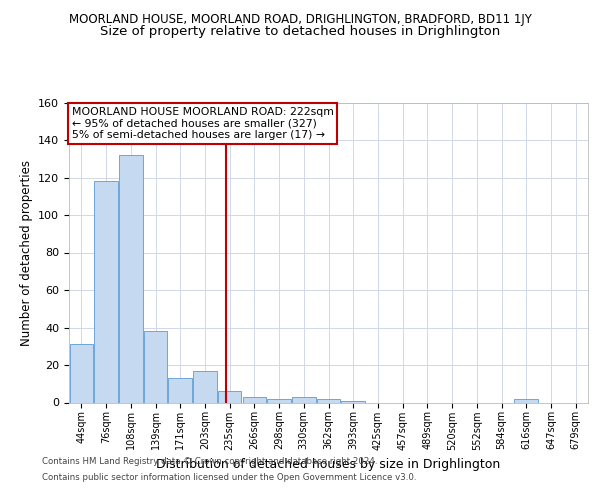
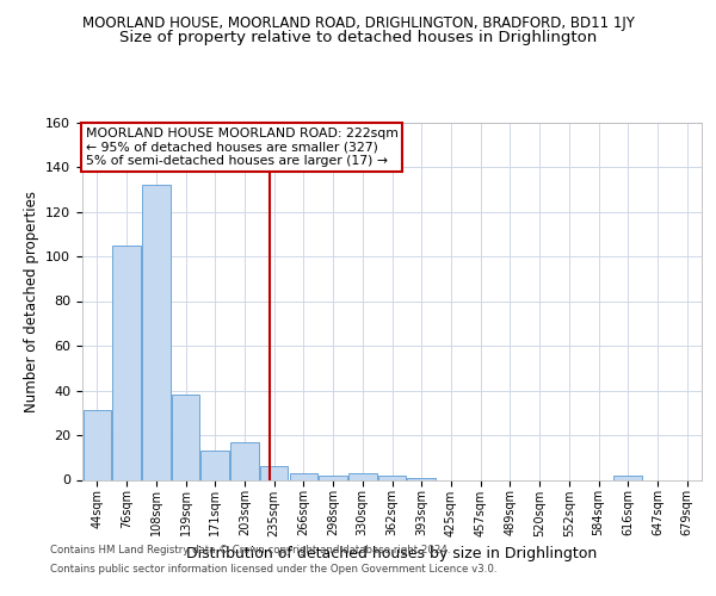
76sqm: 118 -> 105
